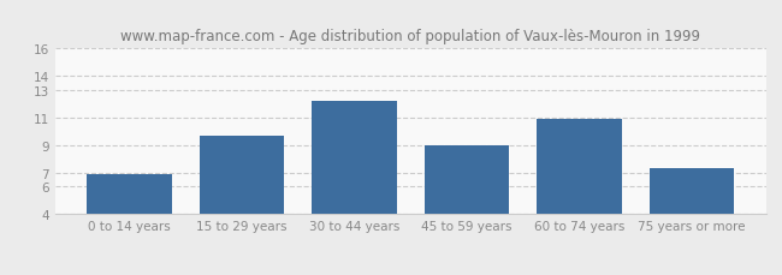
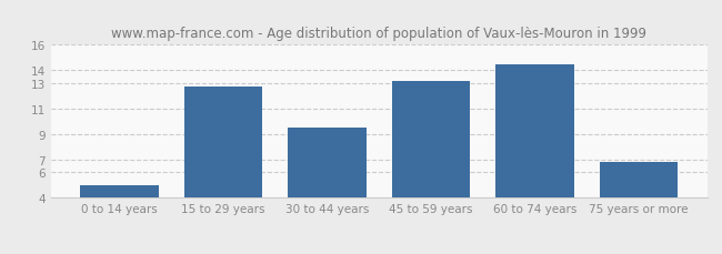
0 to 14 years: 6.9 -> 5.0
15 to 29 years: 9.7 -> 12.7
30 to 44 years: 12.2 -> 9.5
45 to 59 years: 9.0 -> 13.2
60 to 74 years: 10.9 -> 14.5
75 years or more: 7.3 -> 6.8
